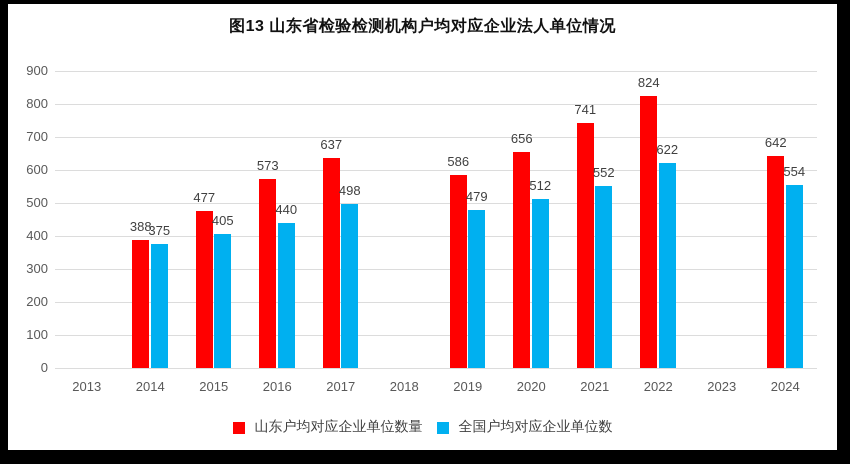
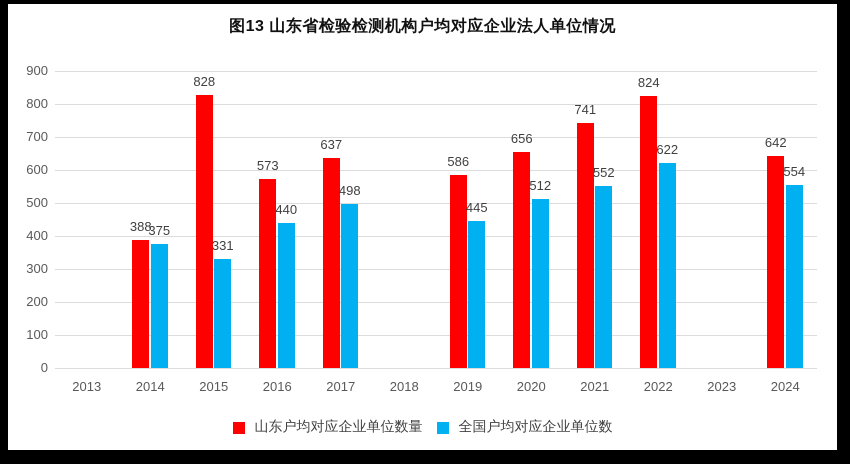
山东户均对应企业单位数量/2015: 477 -> 828
全国户均对应企业单位数/2015: 405 -> 331
全国户均对应企业单位数/2019: 479 -> 445
